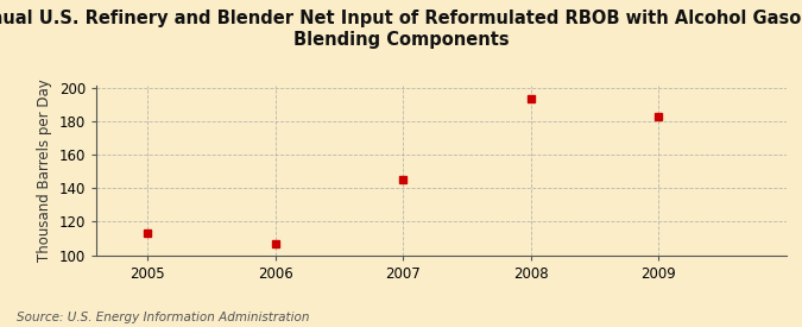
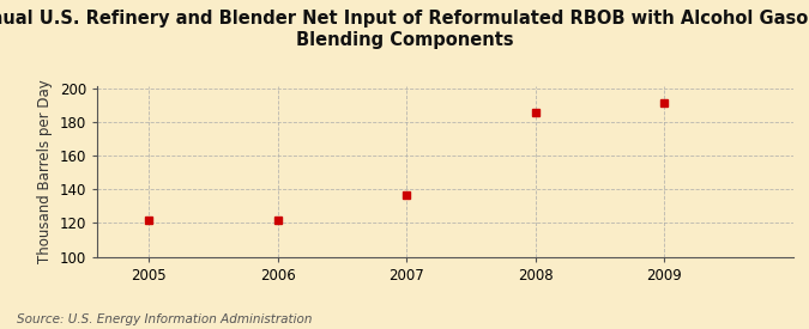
2005: 113 -> 122
2006: 107 -> 122
2007: 145 -> 137
2008: 194 -> 186
2009: 183 -> 192
